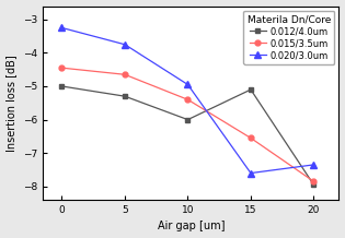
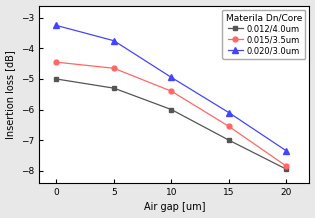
0.012/4.0um/15: -5.10 -> -7.00
0.020/3.0um/15: -7.60 -> -6.10
